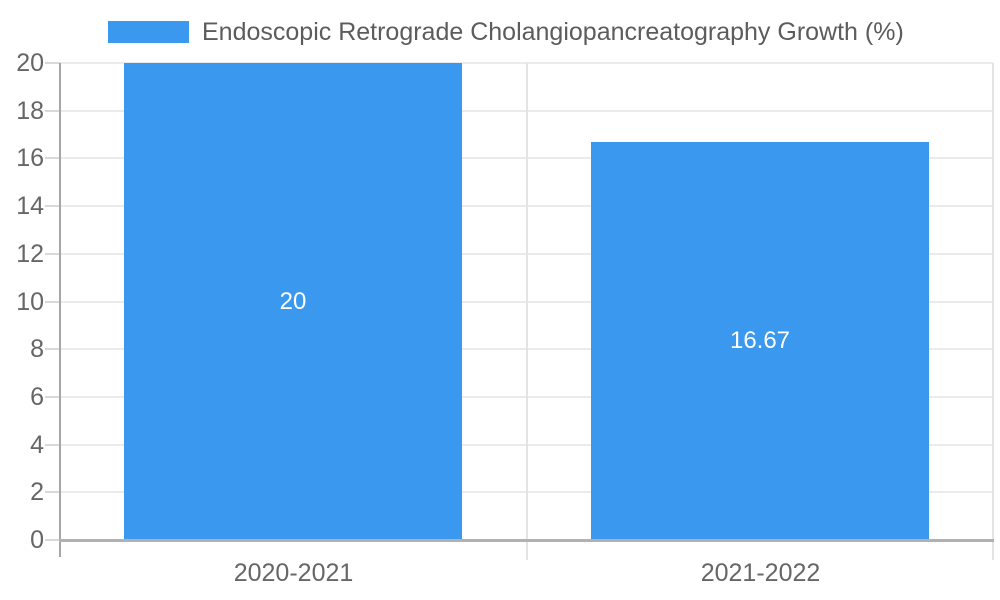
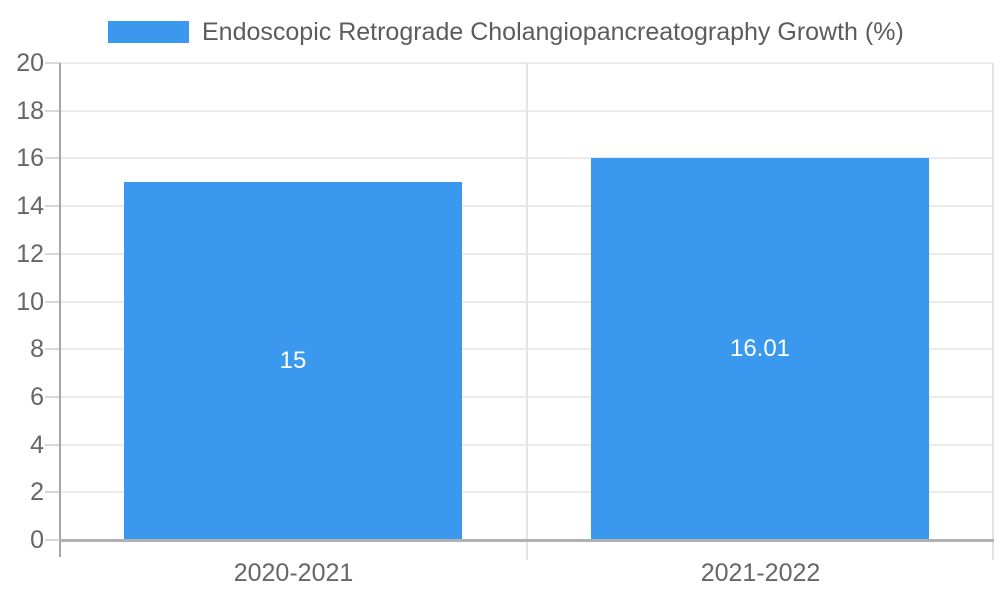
2020-2021: 20 -> 15
2021-2022: 16.67 -> 16.01
